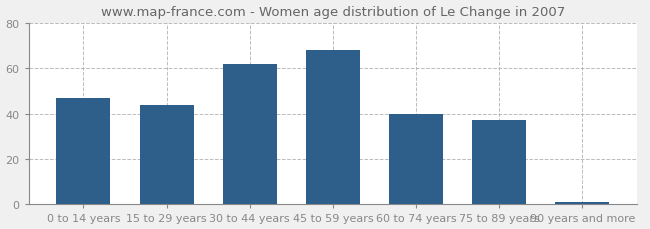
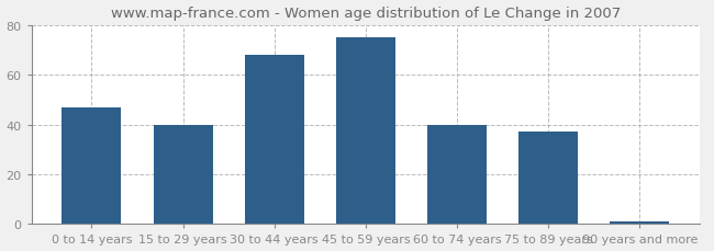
15 to 29 years: 44 -> 40
30 to 44 years: 62 -> 68
45 to 59 years: 68 -> 75
